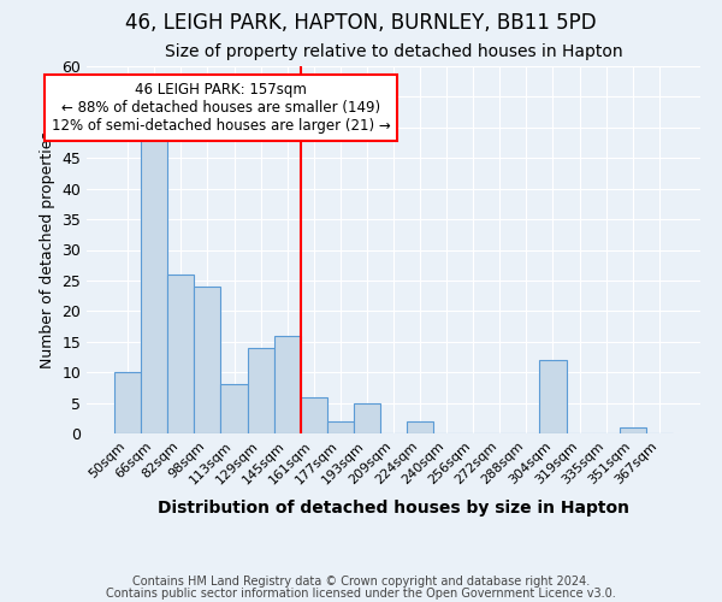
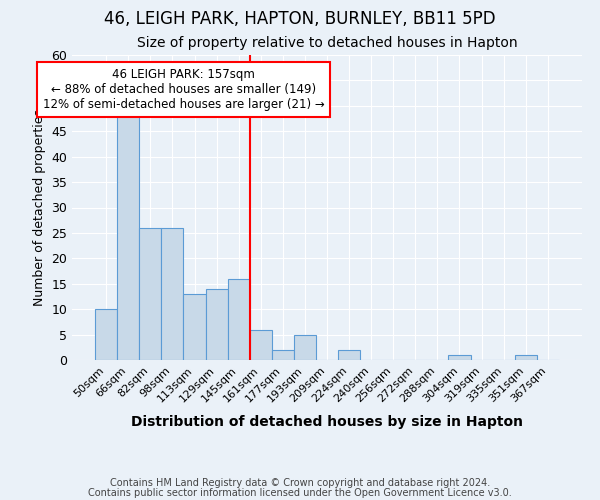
98sqm: 24 -> 26
113sqm: 8 -> 13
304sqm: 12 -> 1
